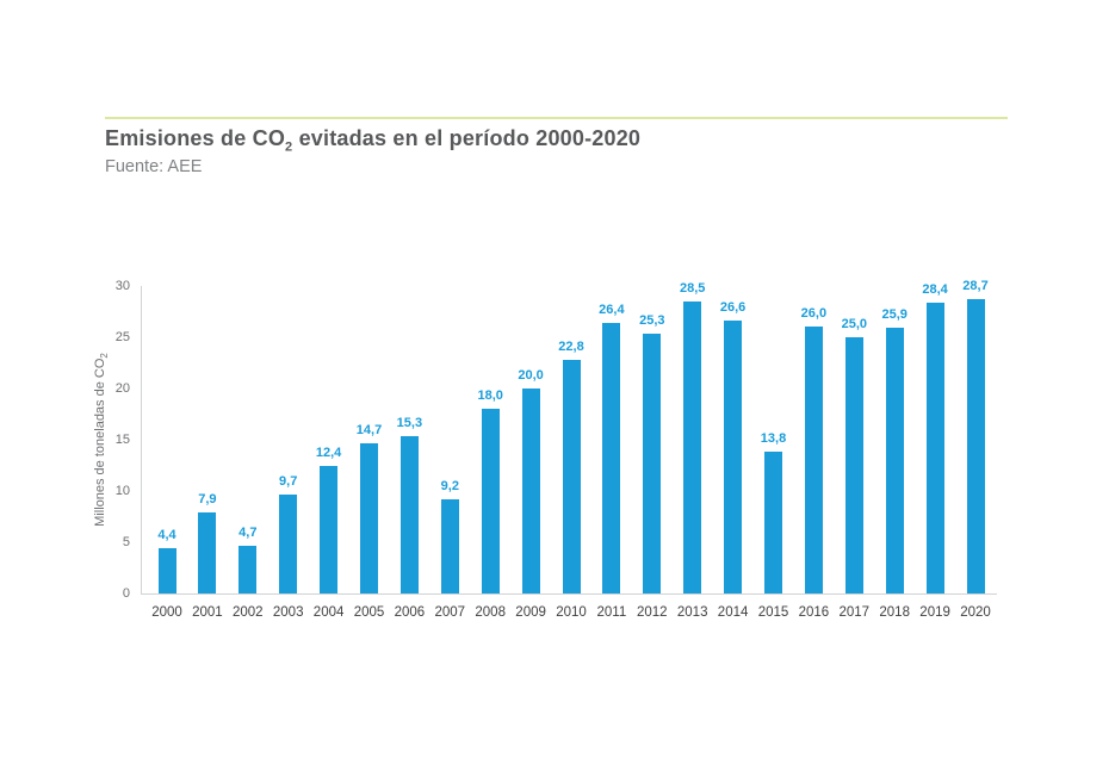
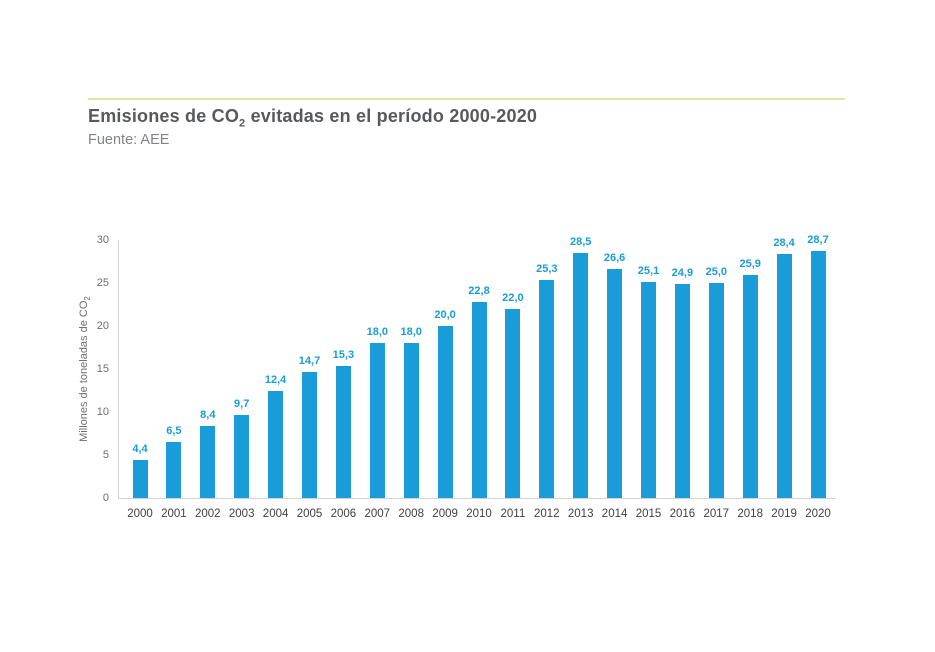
2001: 7,9 -> 6,5
2002: 4,7 -> 8,4
2007: 9,2 -> 18,0
2011: 26,4 -> 22,0
2015: 13,8 -> 25,1
2016: 26,0 -> 24,9
